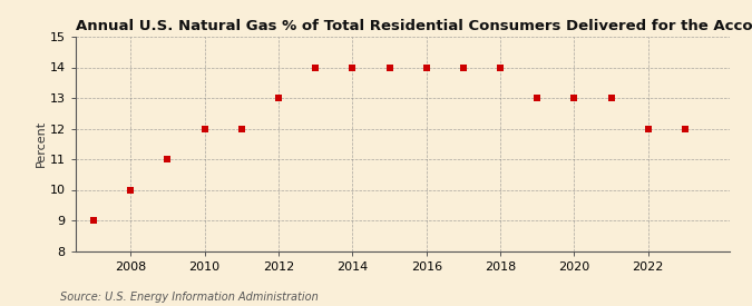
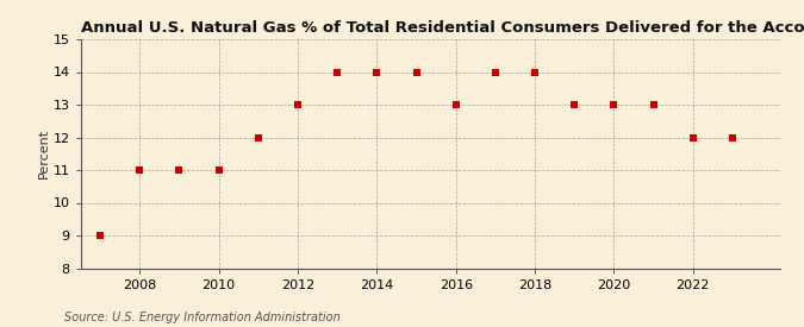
2008: 10 -> 11
2010: 12 -> 11
2016: 14 -> 13
